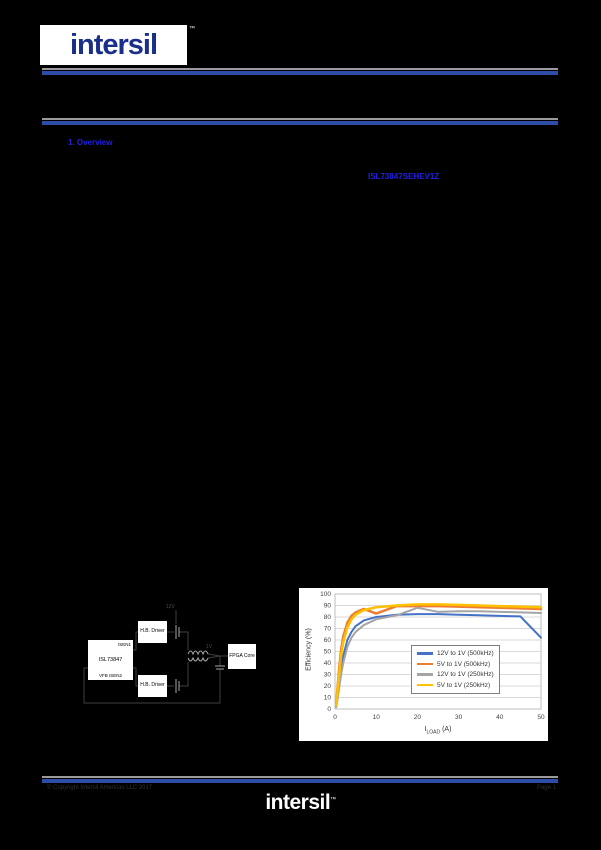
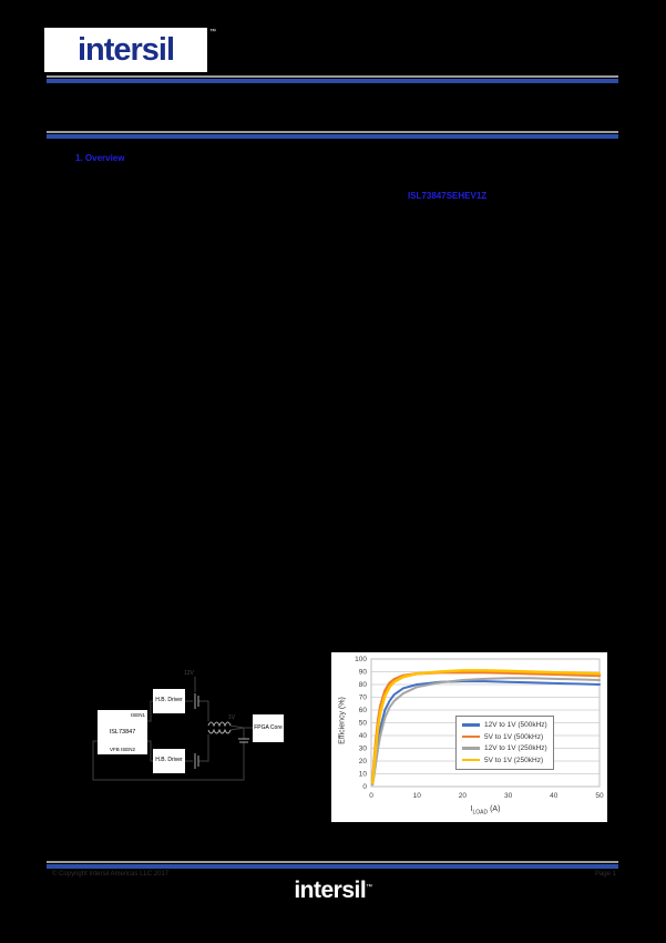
5V to 1V (500kHz)/10: 83 -> 88
12V to 1V (250kHz)/20: 88 -> 84
12V to 1V (500kHz)/50: 62 -> 80
